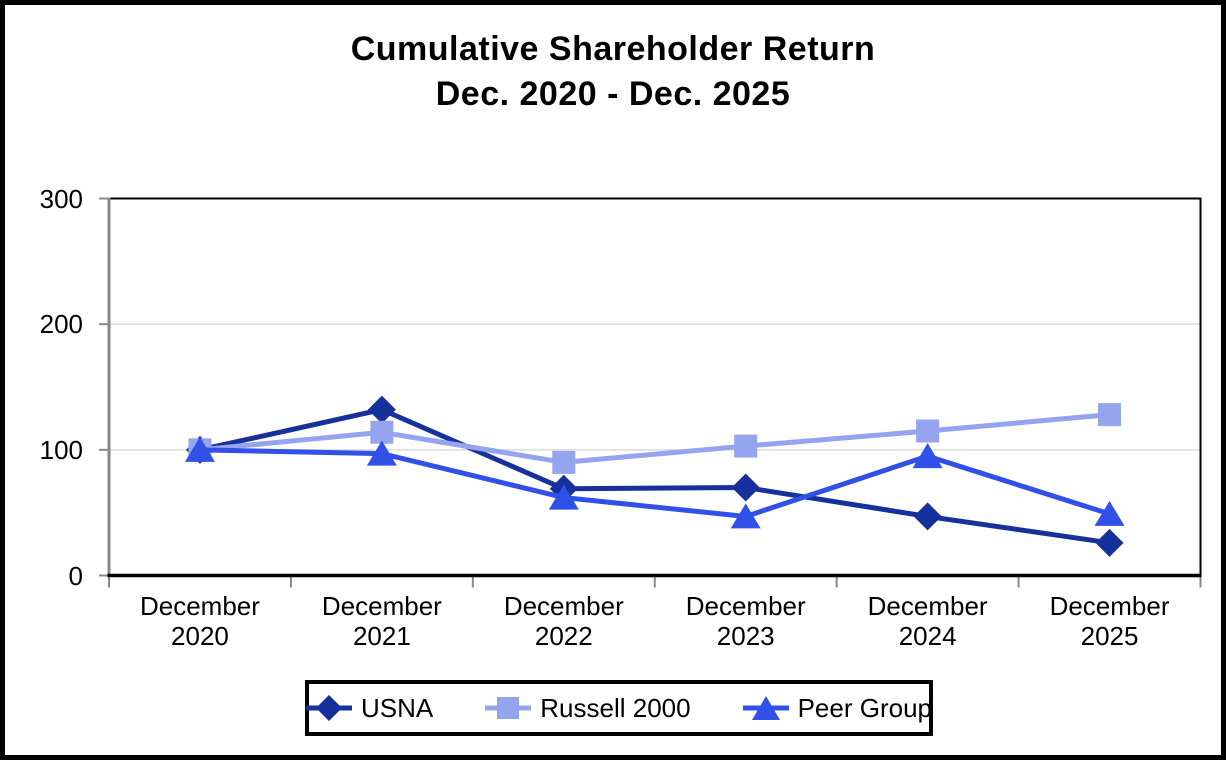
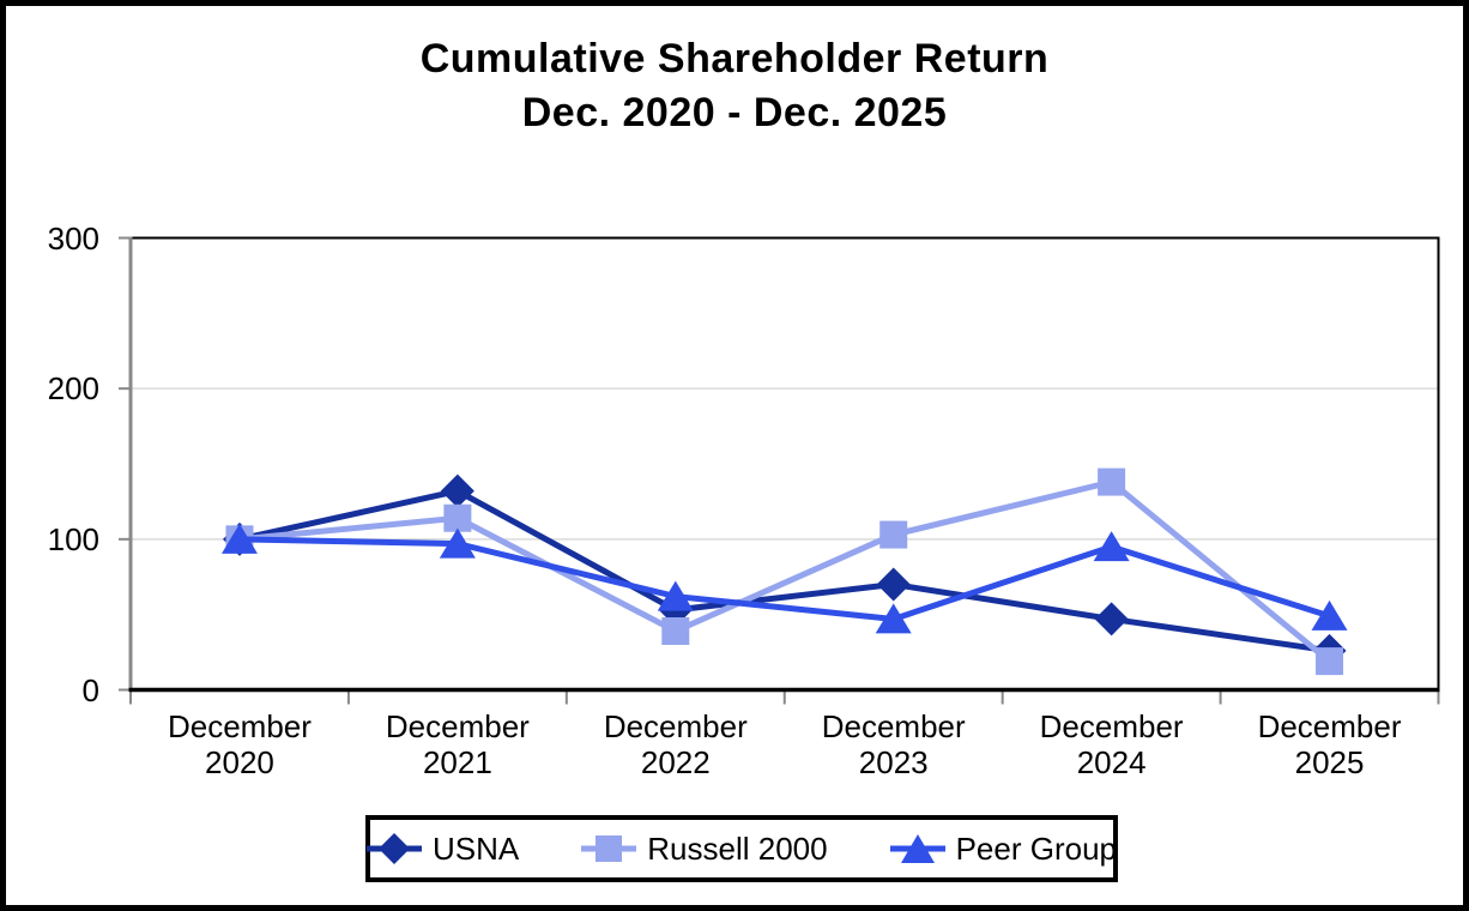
USNA/December 2022: 69 -> 53
Russell 2000/December 2022: 90 -> 39
Russell 2000/December 2024: 115 -> 138
Russell 2000/December 2025: 128 -> 19
